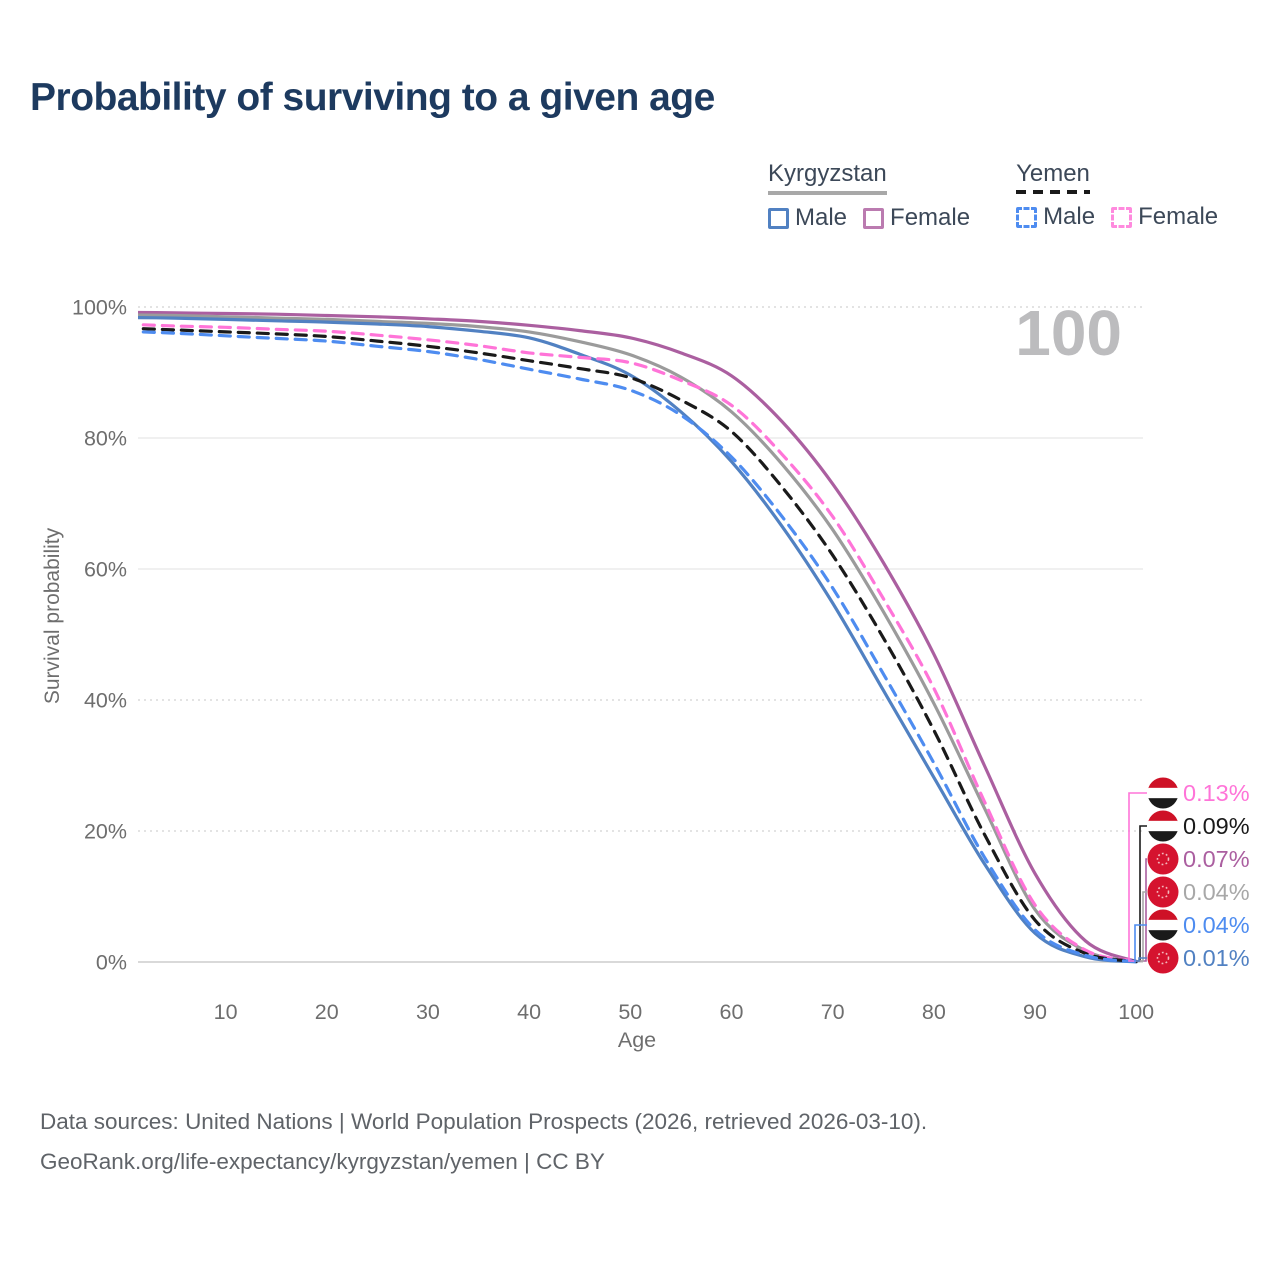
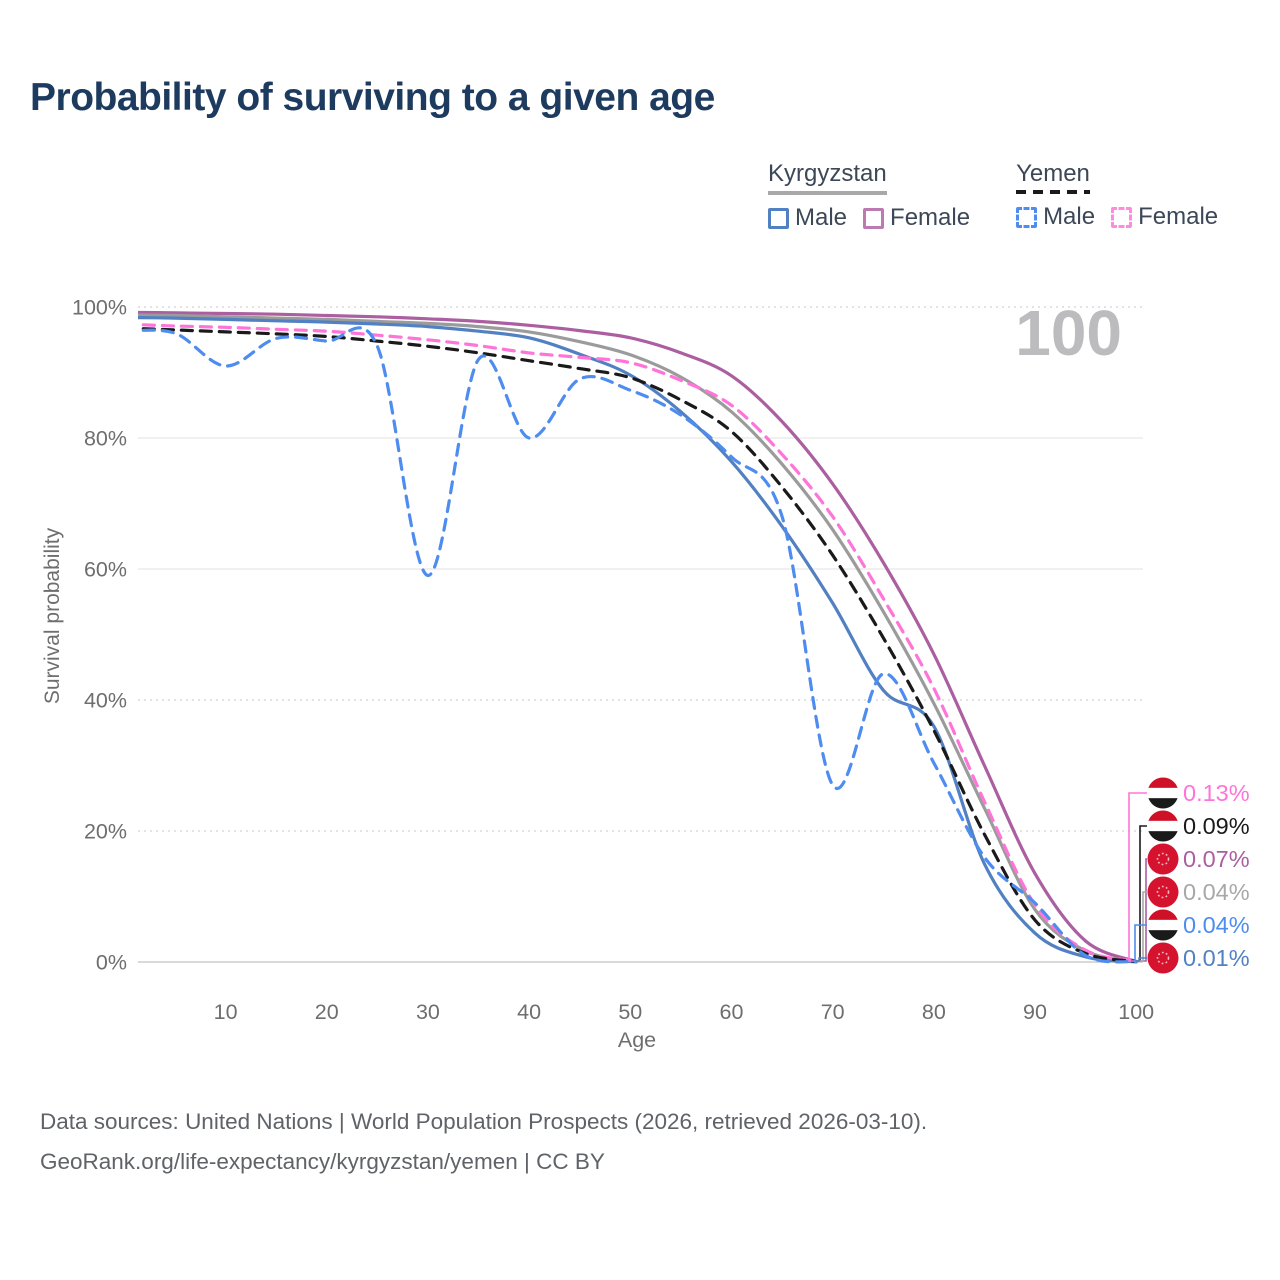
Yemen Male/10: 96% -> 91%
Yemen Male/30: 93% -> 59%
Yemen Male/40: 90% -> 80%
Yemen Male/70: 57% -> 27%
Kyrgyzstan Male/80: 28% -> 36%
Yemen Male/90: 5% -> 9%
